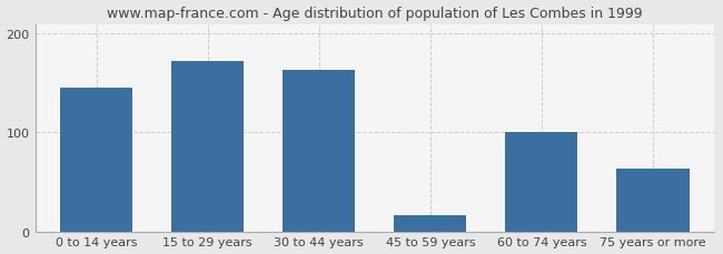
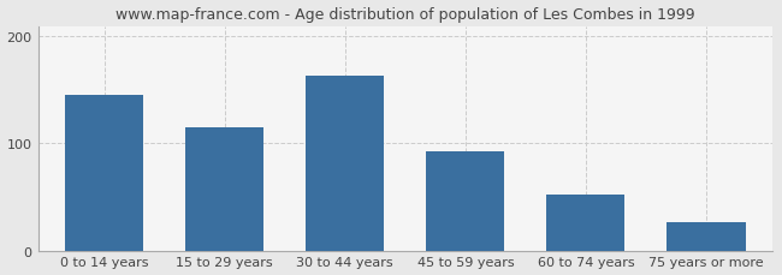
15 to 29 years: 172 -> 115
45 to 59 years: 16 -> 93
60 to 74 years: 100 -> 52
75 years or more: 64 -> 27
